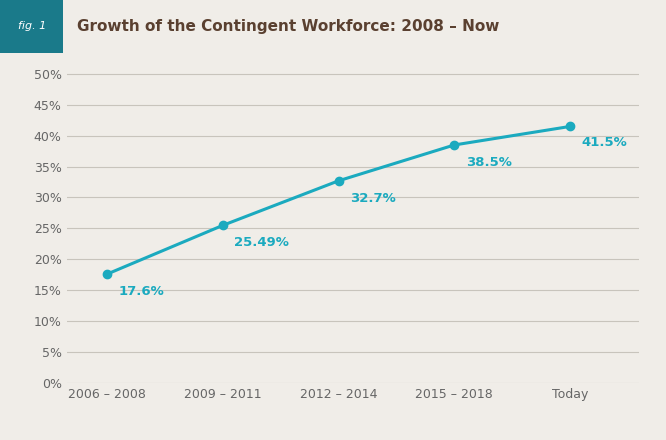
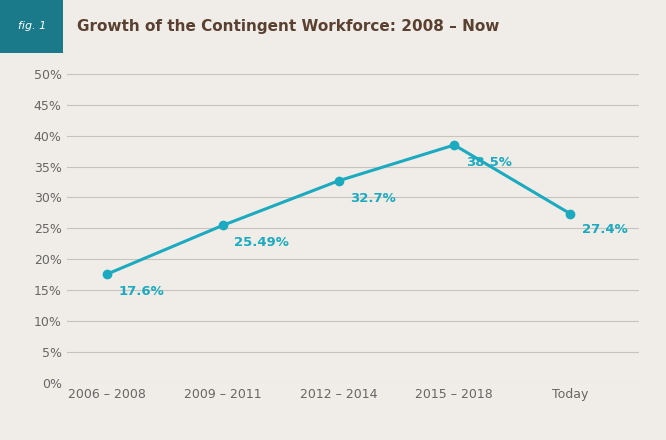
Today: 41.5% -> 27.4%
